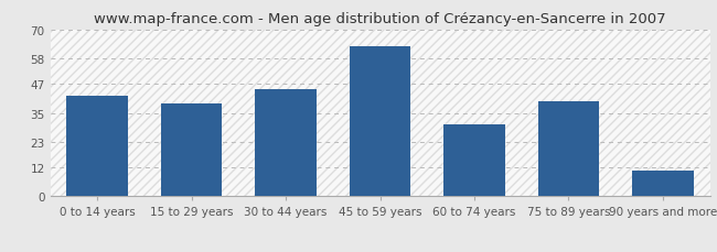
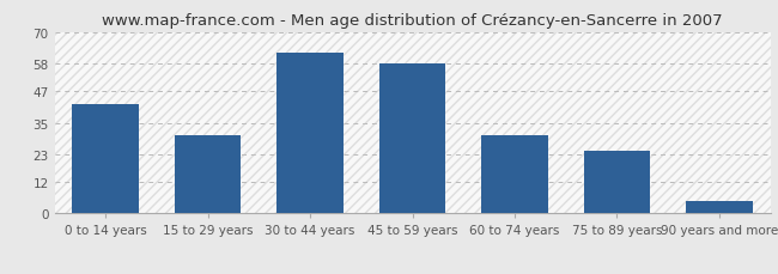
15 to 29 years: 39 -> 30
30 to 44 years: 45 -> 62
45 to 59 years: 63 -> 58
75 to 89 years: 40 -> 24
90 years and more: 11 -> 5
